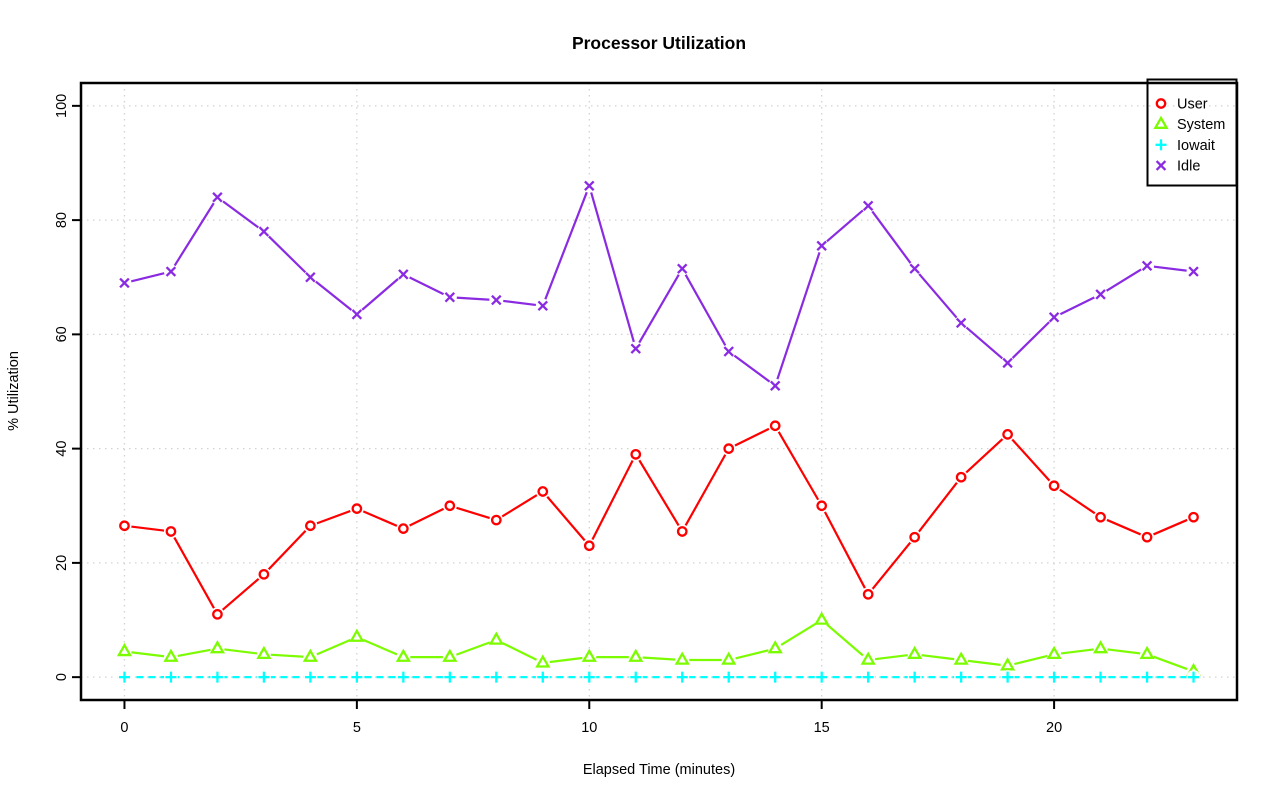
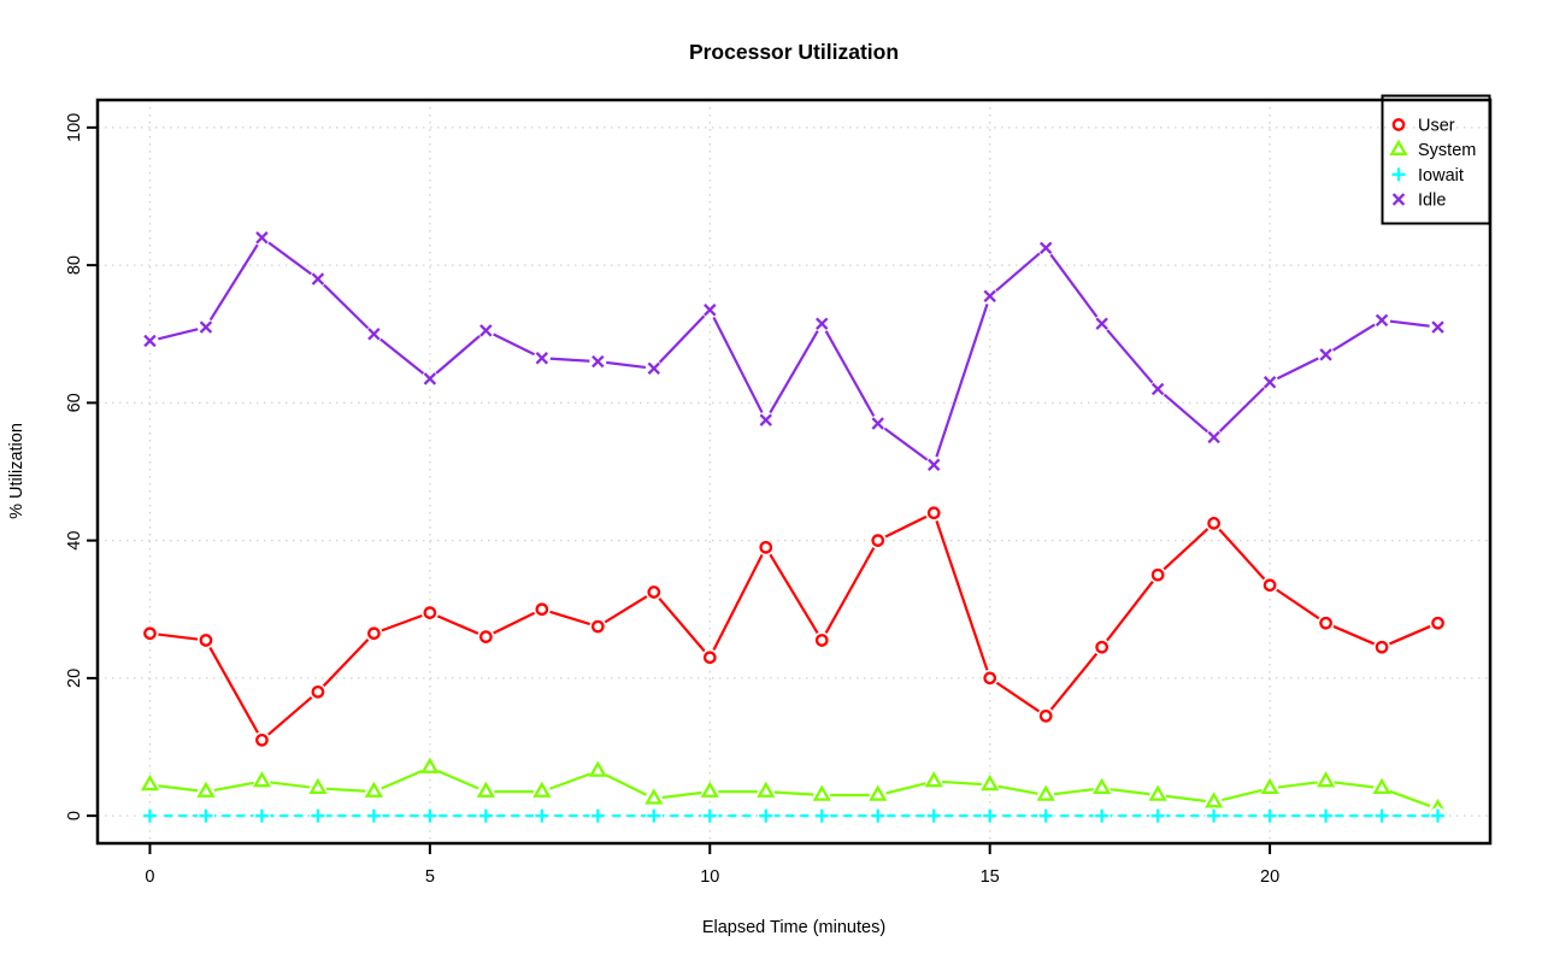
Idle/10: 86 -> 74
User/15: 30 -> 20
System/15: 10 -> 4
